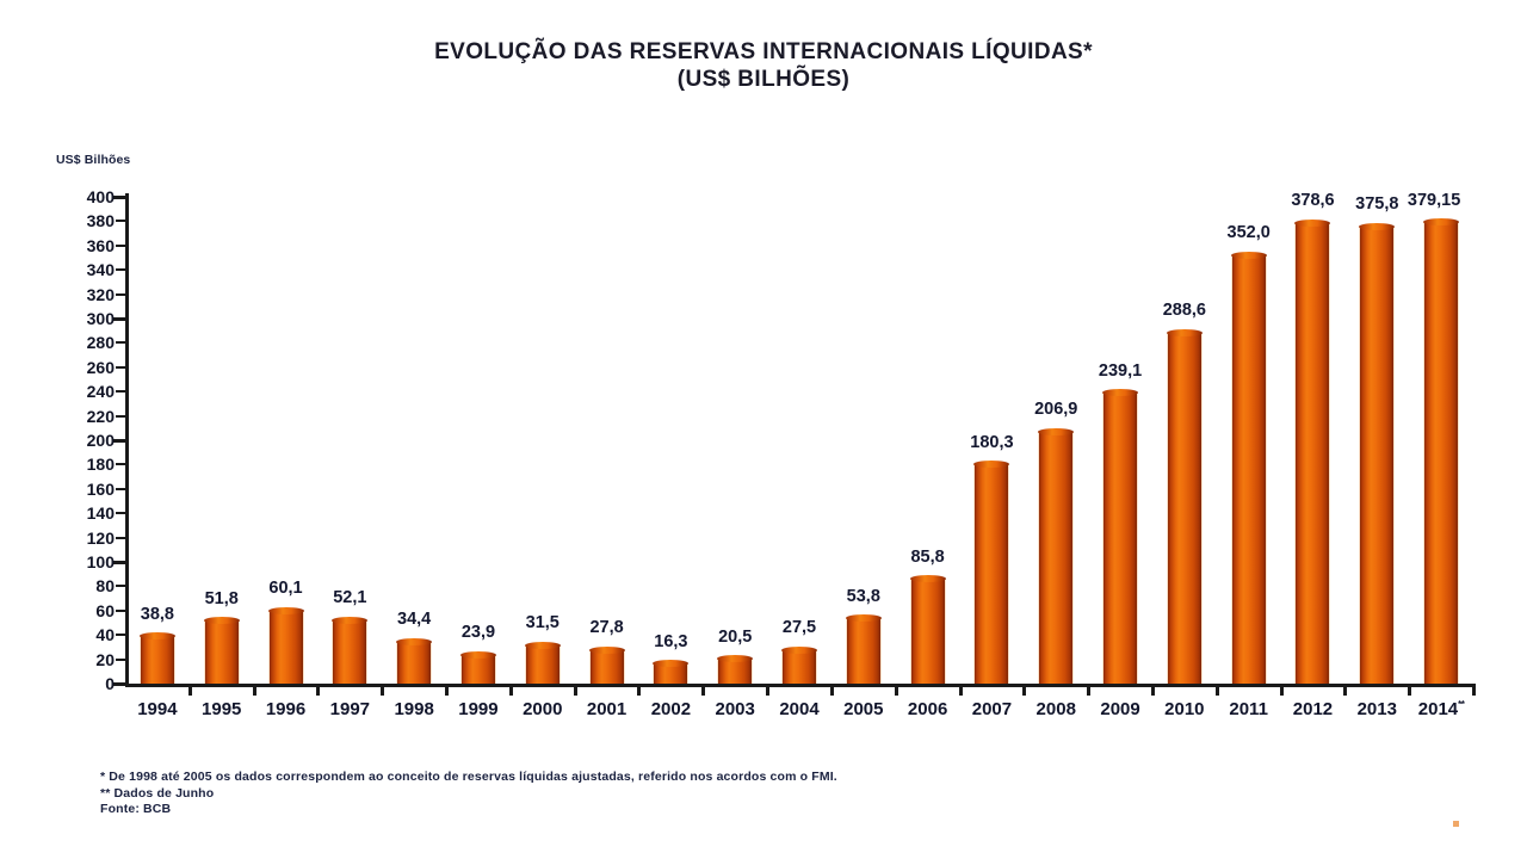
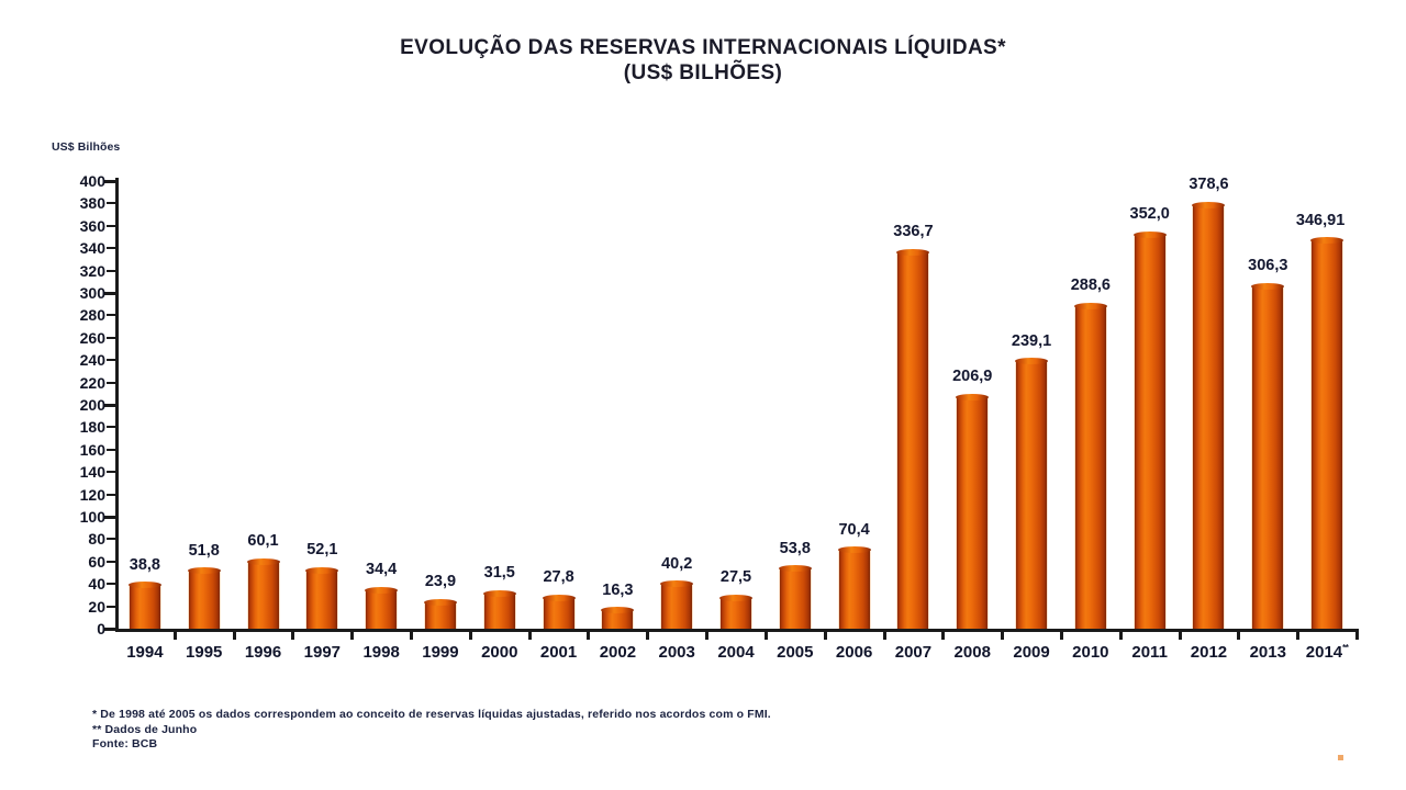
2003: 20,5 -> 40,2
2006: 85,8 -> 70,4
2007: 180,3 -> 336,7
2013: 375,8 -> 306,3
2014**: 379,15 -> 346,91
